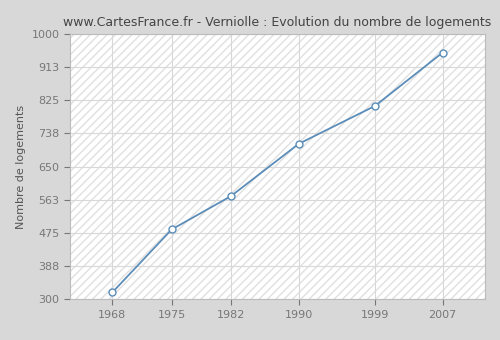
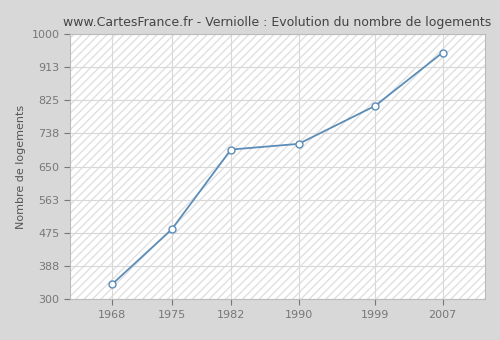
1968: 318 -> 340
1982: 572 -> 695
